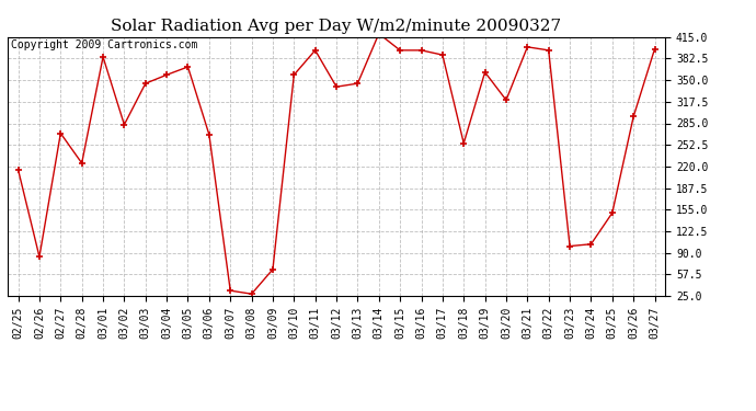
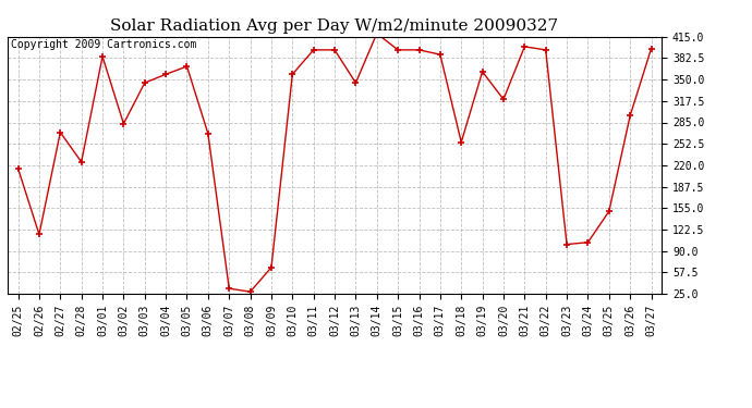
02/26: 84 -> 115
03/12: 340 -> 395
